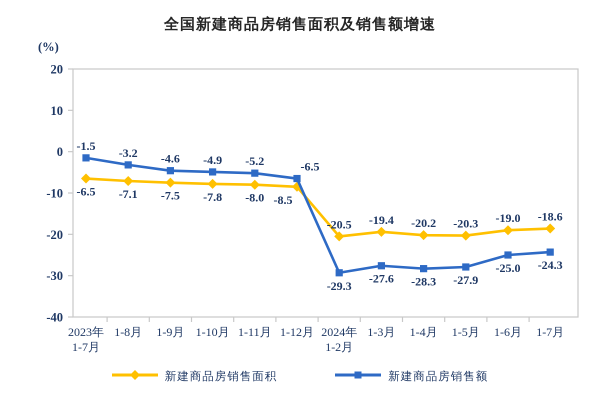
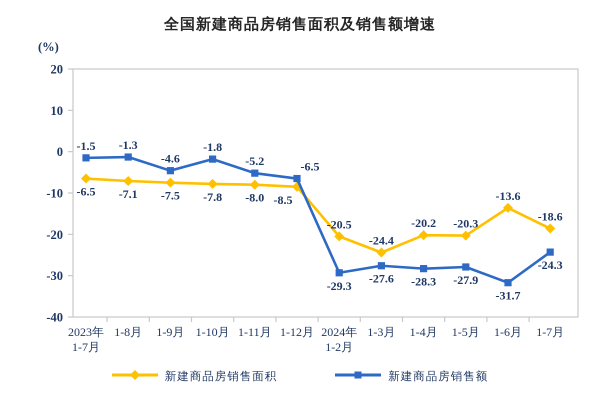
新建商品房销售额/1-8月: -3.2 -> -1.3
新建商品房销售额/1-10月: -4.9 -> -1.8
新建商品房销售面积/1-3月: -19.4 -> -24.4
新建商品房销售面积/1-6月: -19.0 -> -13.6
新建商品房销售额/1-6月: -25.0 -> -31.7
